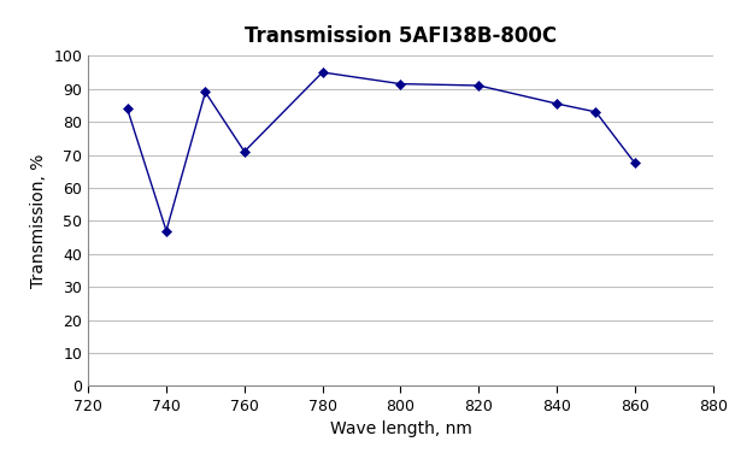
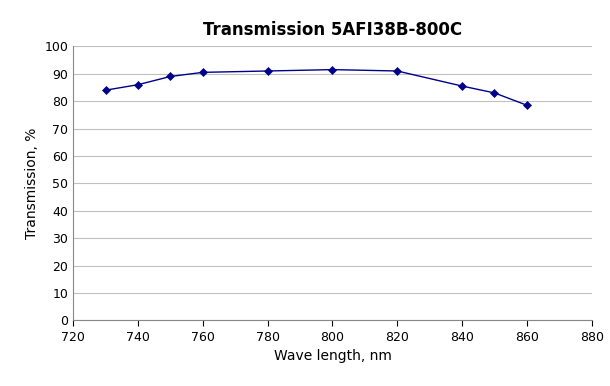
740: 47.0 -> 86.0
760: 71.0 -> 90.5
780: 95.0 -> 91.0
860: 67.5 -> 78.5
